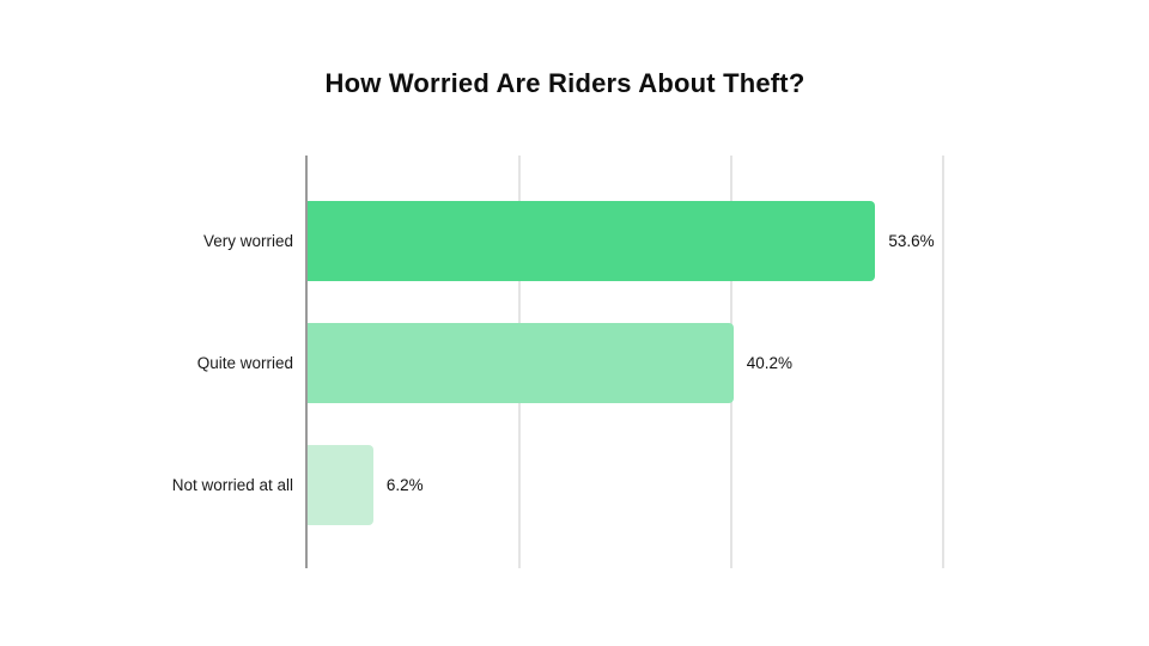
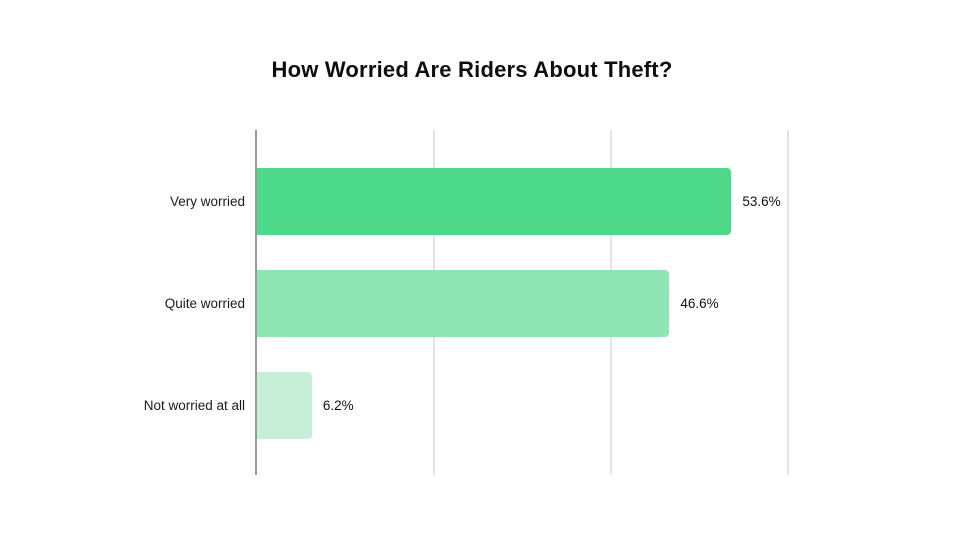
Quite worried: 40.2% -> 46.6%
